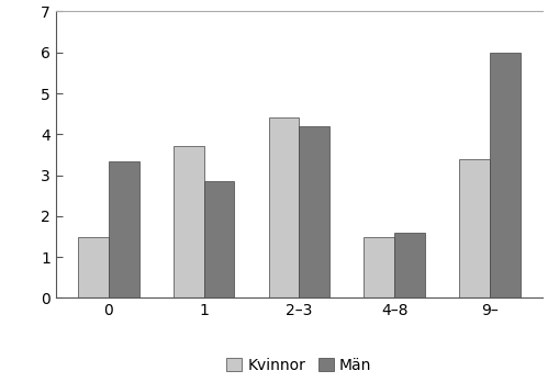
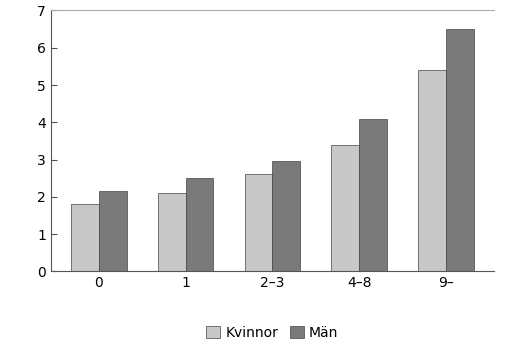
Kvinnor/0: 1.5 -> 1.8
Män/0: 3.35 -> 2.15
Kvinnor/1: 3.7 -> 2.1
Män/1: 2.85 -> 2.50
Kvinnor/2–3: 4.4 -> 2.6
Män/2–3: 4.20 -> 2.95
Kvinnor/4–8: 1.5 -> 3.4
Män/4–8: 1.60 -> 4.10
Kvinnor/9–: 3.4 -> 5.4
Män/9–: 6.00 -> 6.50
